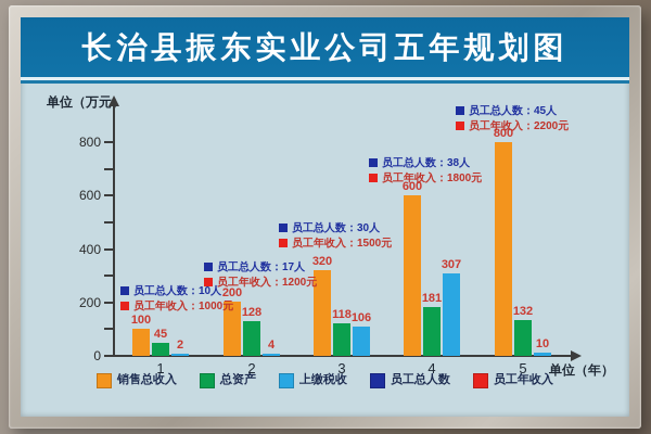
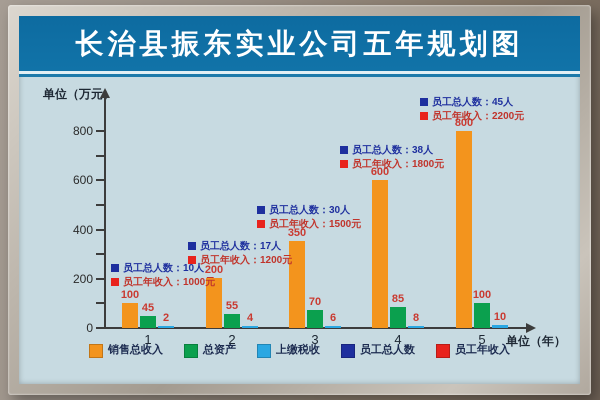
总资产/2: 128 -> 55
销售总收入/3: 320 -> 350
总资产/3: 118 -> 70
上缴税收/3: 106 -> 6
总资产/4: 181 -> 85
上缴税收/4: 307 -> 8
总资产/5: 132 -> 100
